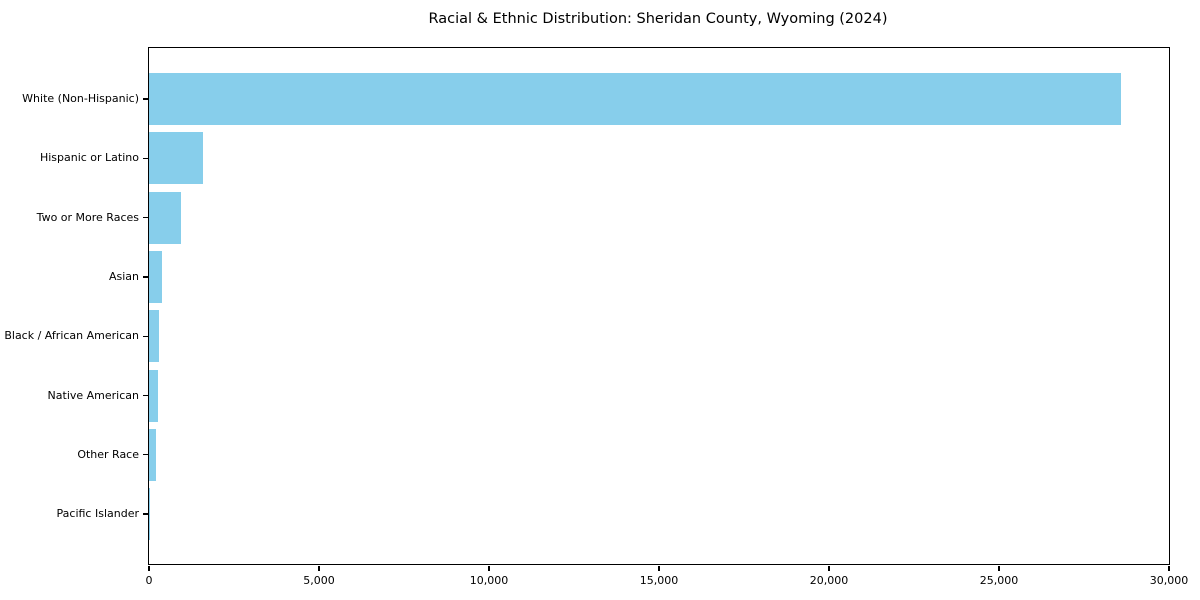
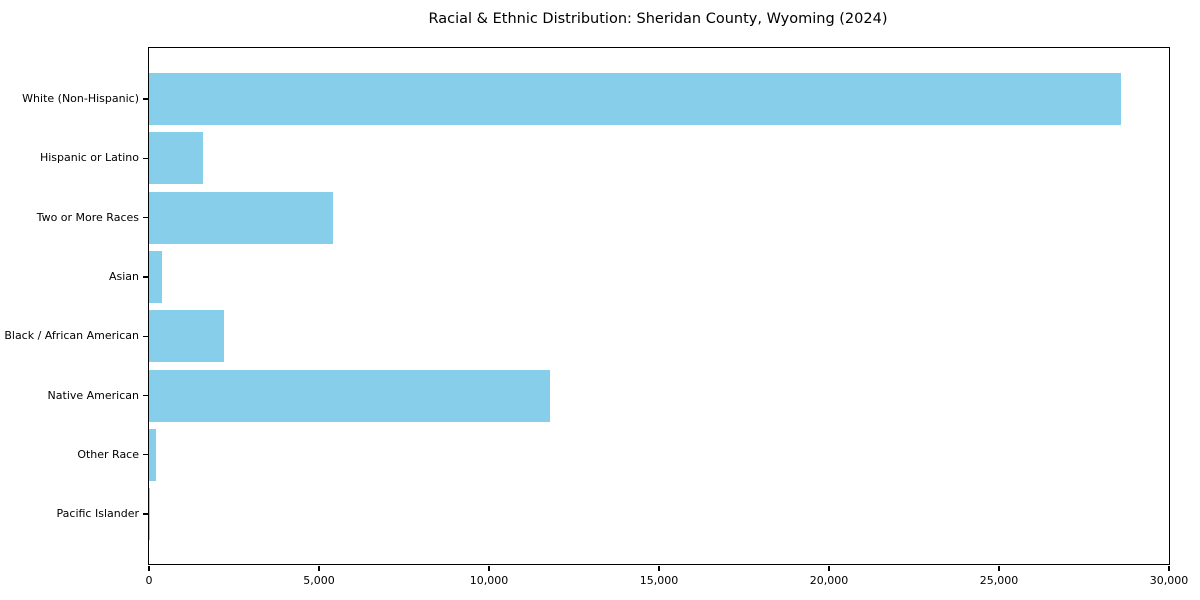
Two or More Races: 1000 -> 5400
Black / African American: 300 -> 2200
Native American: 300 -> 11800
